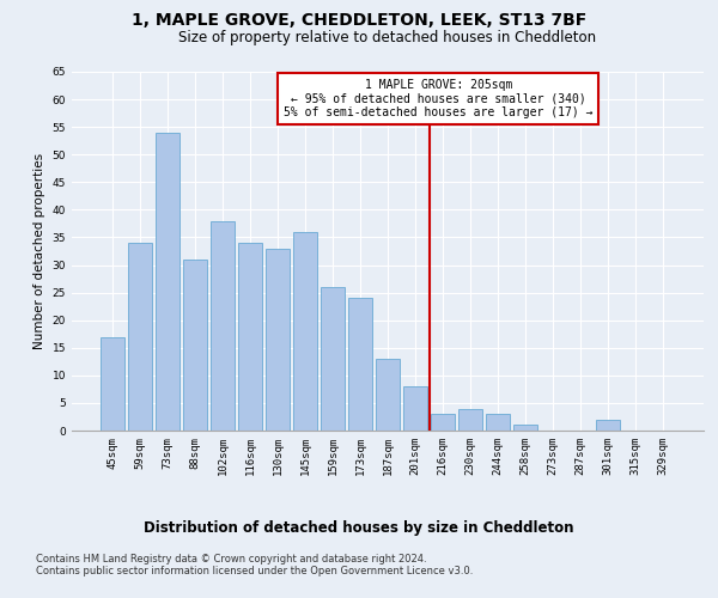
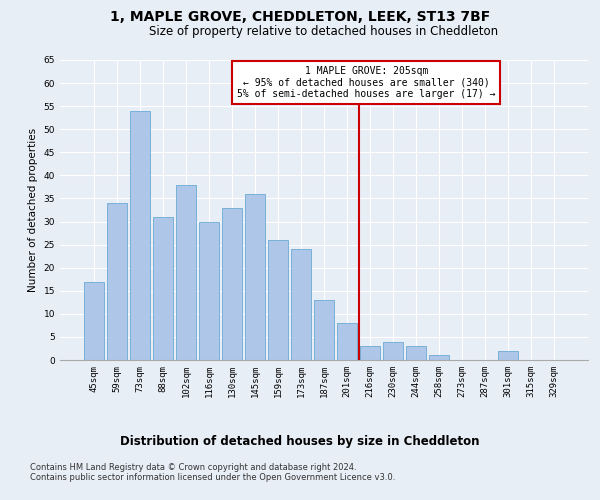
116sqm: 34 -> 30
